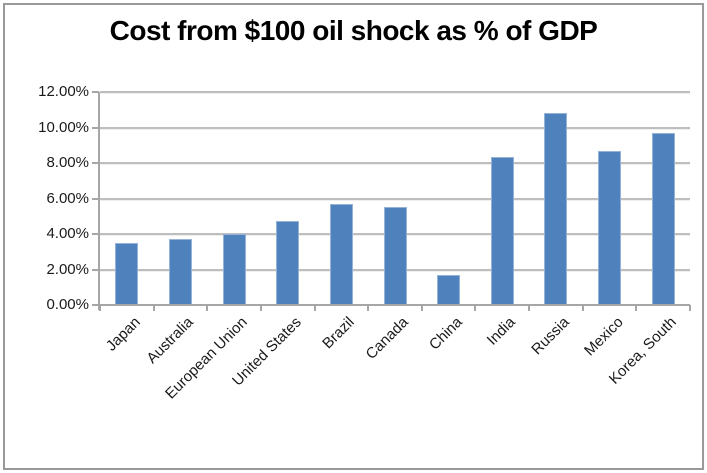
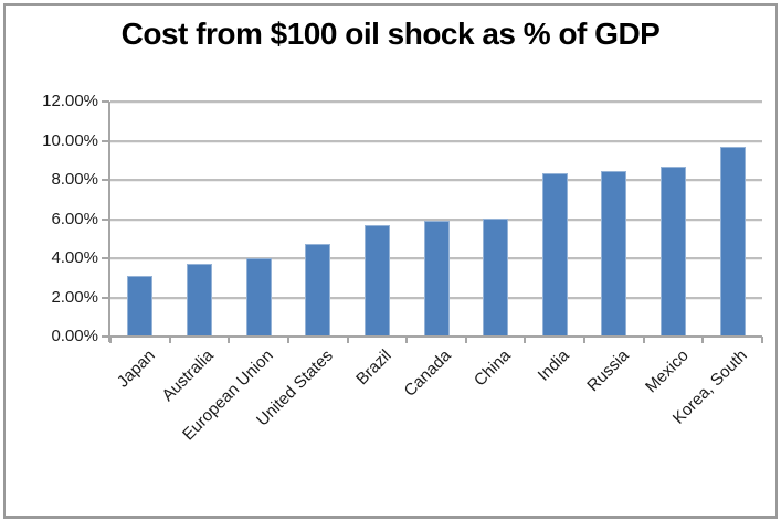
Japan: 3.5% -> 3.1%
Canada: 5.5% -> 5.9%
China: 1.7% -> 6.0%
Russia: 10.8% -> 8.4%
